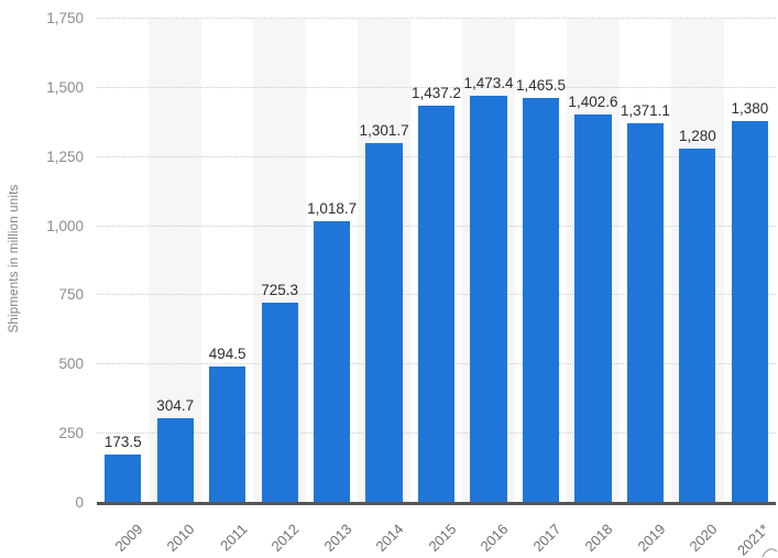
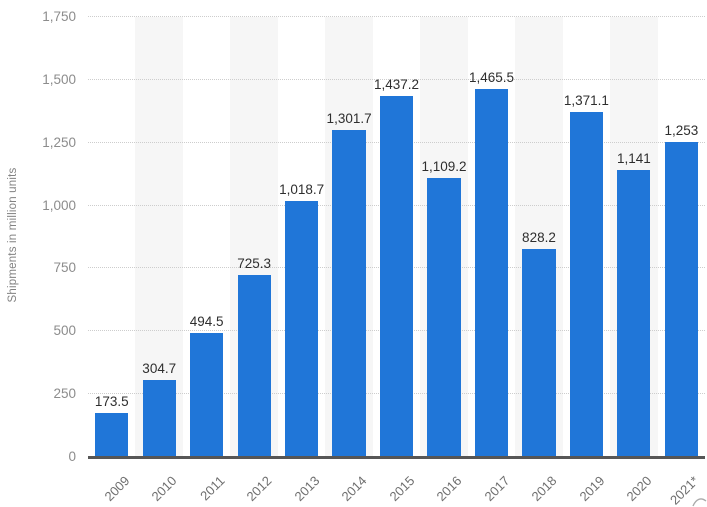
2016: 1,473.4 -> 1,109.2
2018: 1,402.6 -> 828.2
2020: 1,280 -> 1,141
2021*: 1,380 -> 1,253
